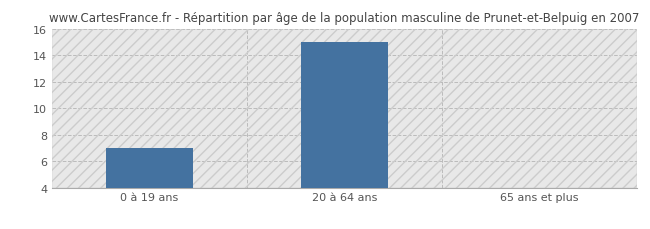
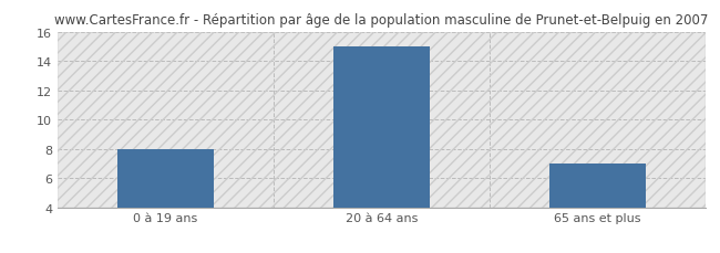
0 à 19 ans: 7 -> 8
65 ans et plus: 4 -> 7
